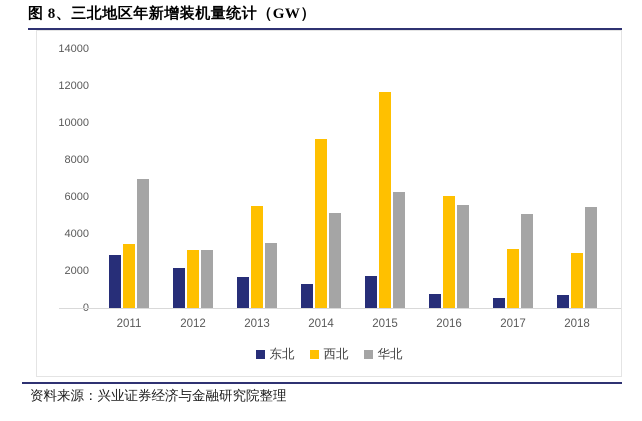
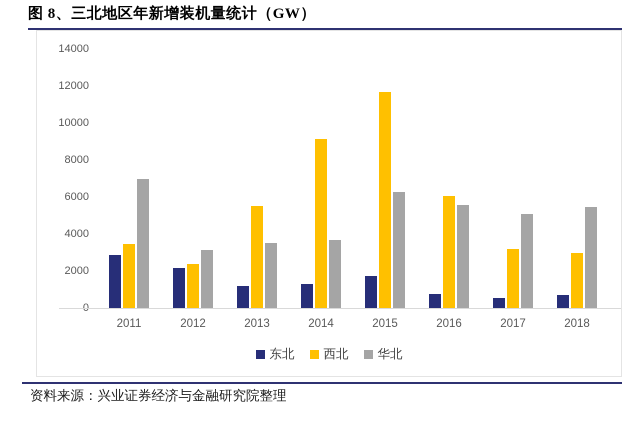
西北/2012: 3200 -> 2400
东北/2013: 1600 -> 1200
华北/2014: 5100 -> 3700
